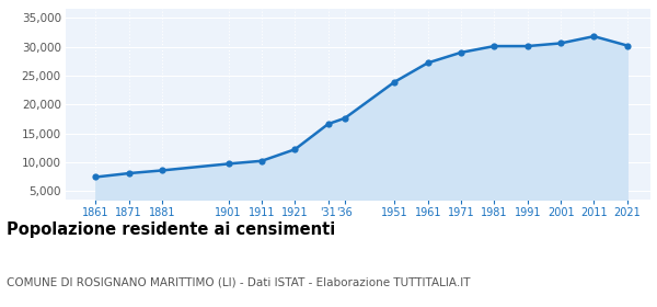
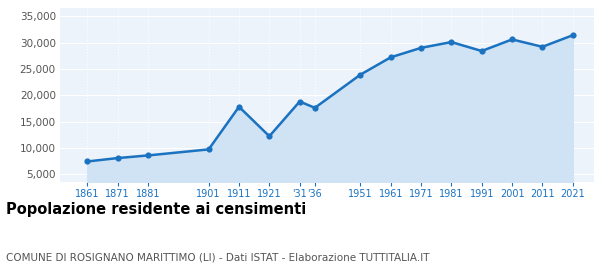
1911: 10,200 -> 17,800
'31: 16,600 -> 18,800
1991: 30,100 -> 28,400
2011: 31,800 -> 29,200
2021: 30,200 -> 31,400
